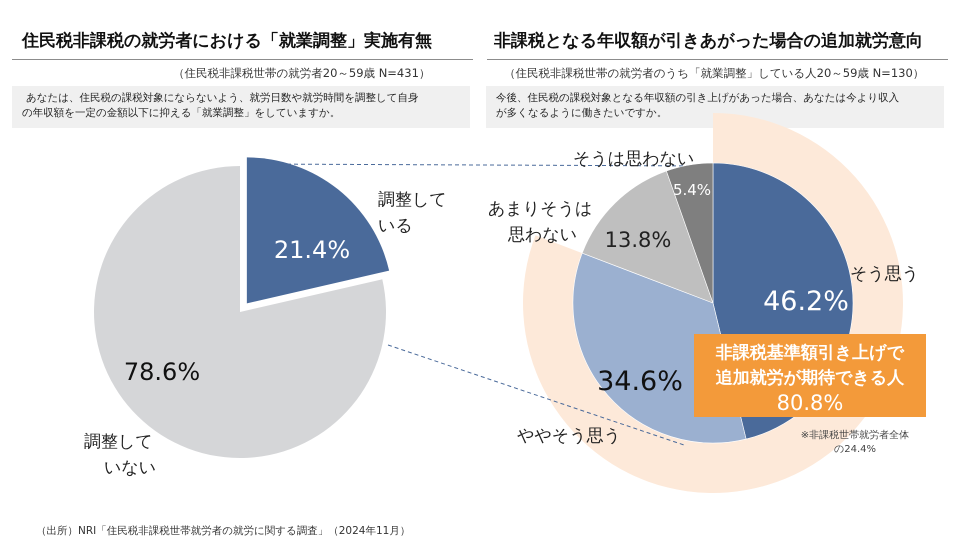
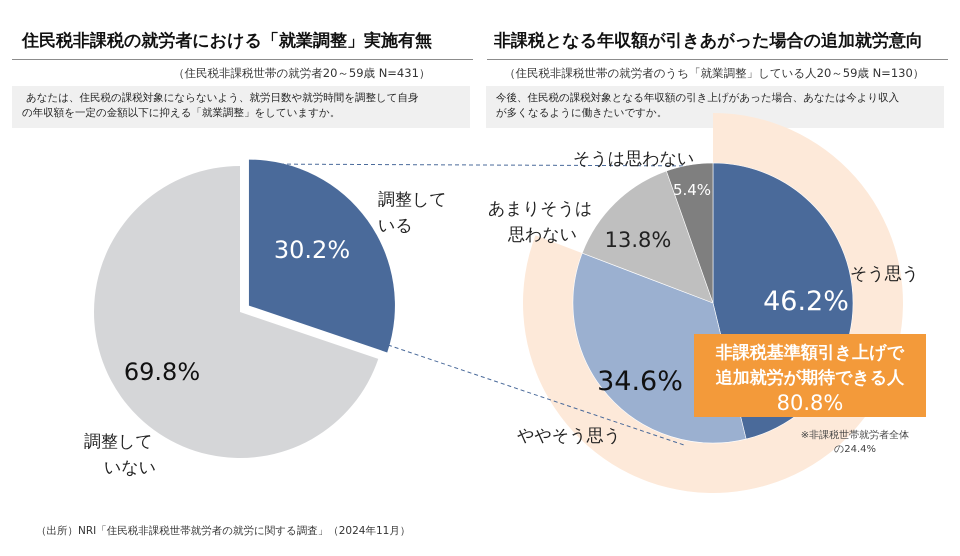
住民税非課税の就労者における「就業調整」実施有無/調整している: 21.4% -> 30.2%
住民税非課税の就労者における「就業調整」実施有無/調整していない: 78.6% -> 69.8%
